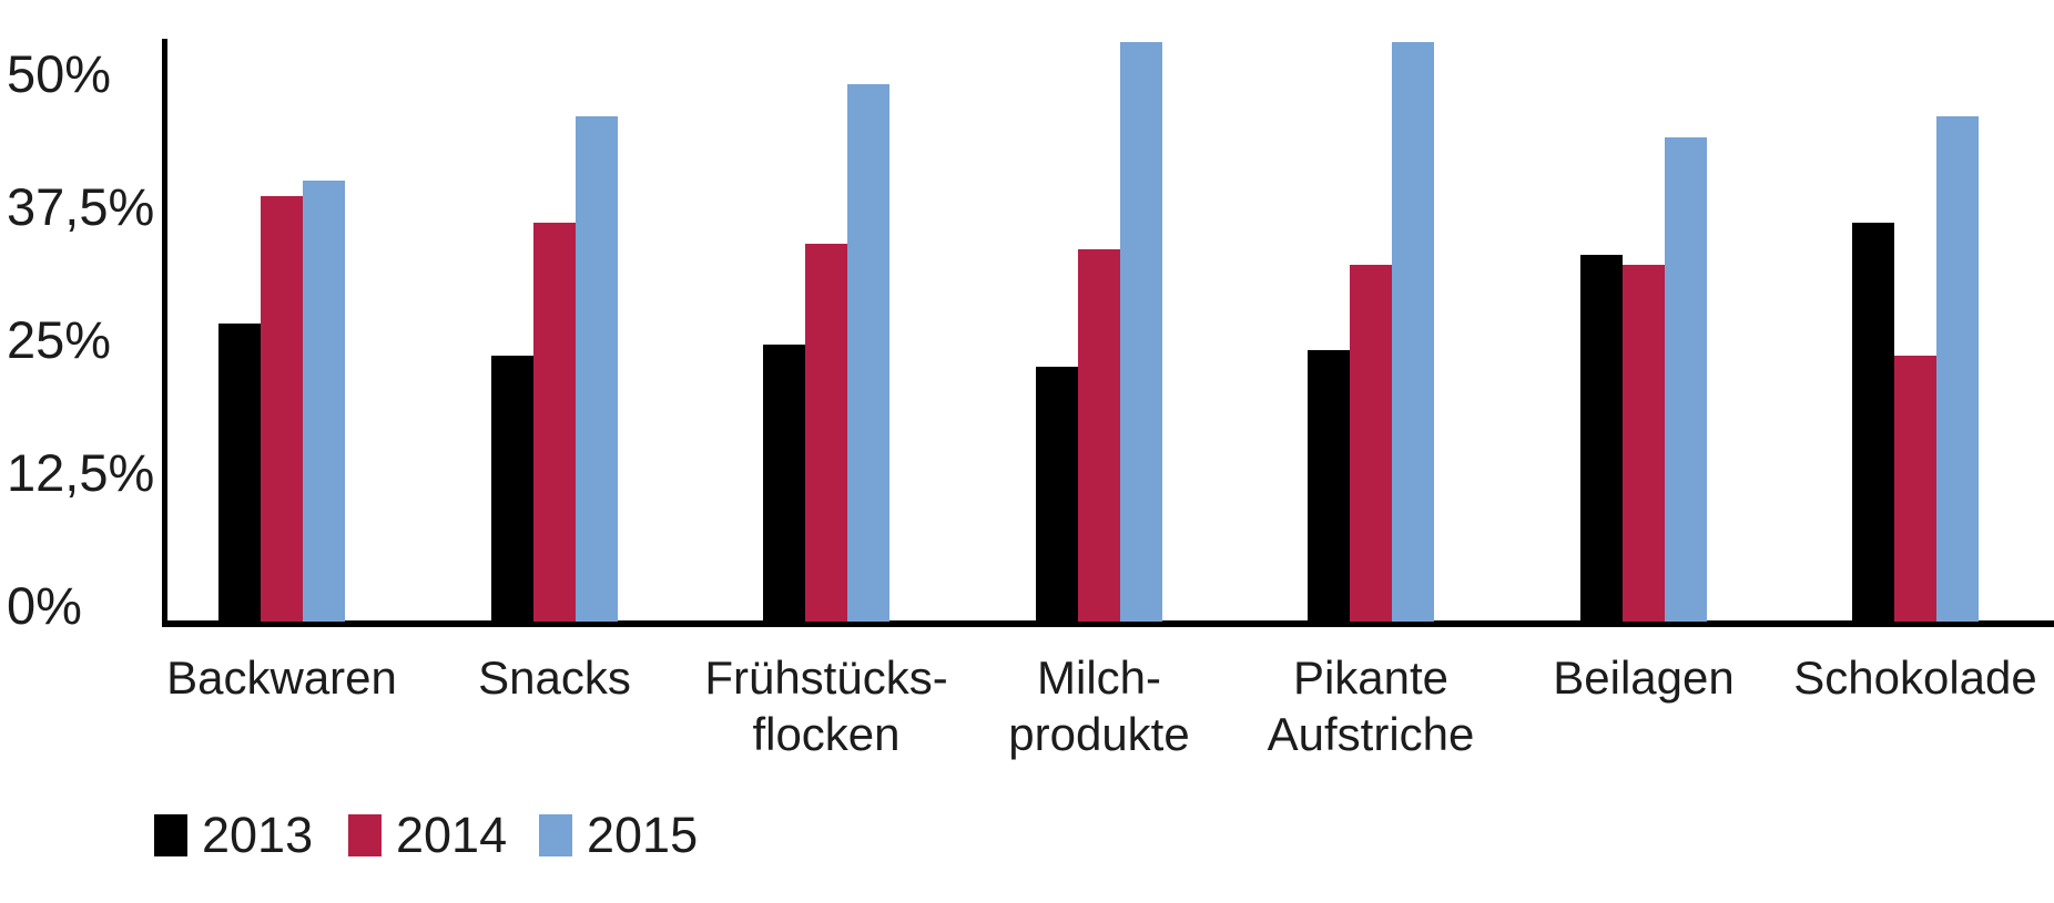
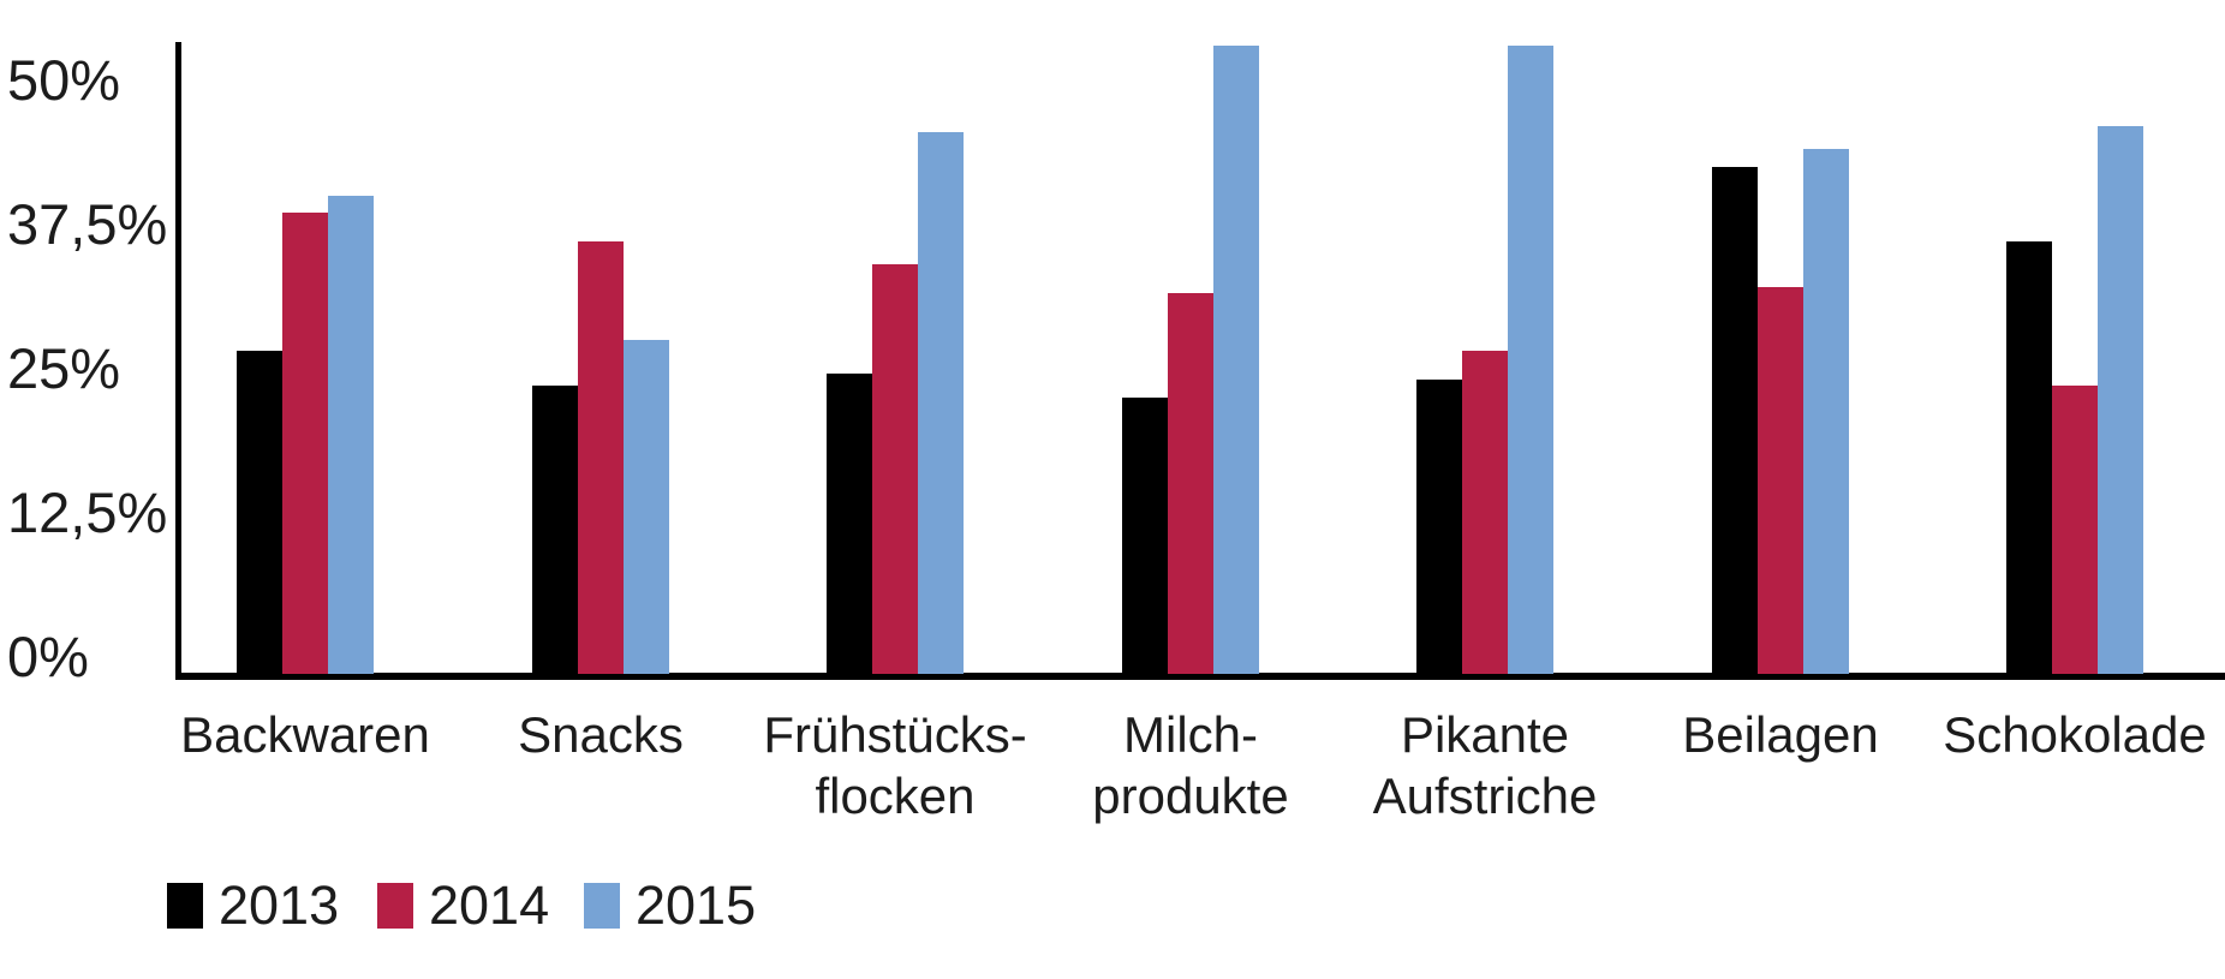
2015/Snacks: 48% -> 29%
2015/Frühstücks- flocken: 50% -> 47%
2014/Milch- produkte: 35% -> 33%
2014/Pikante Aufstriche: 34% -> 28%
2013/Beilagen: 34% -> 44%
